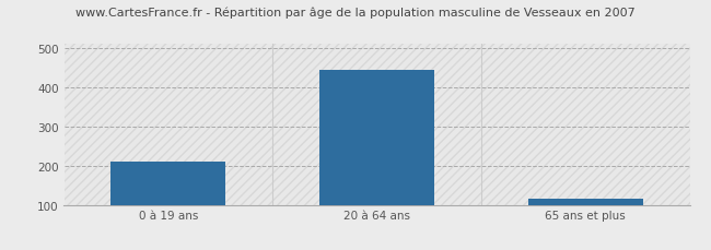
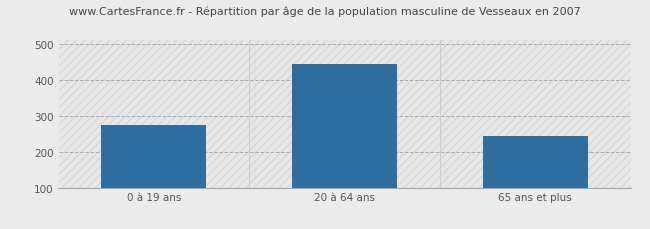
0 à 19 ans: 209 -> 275
65 ans et plus: 116 -> 245
